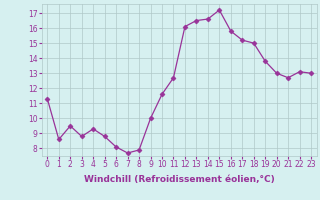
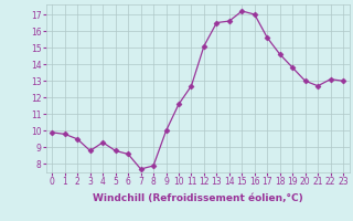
0: 11.3 -> 9.9
1: 8.6 -> 9.8
6: 8.1 -> 8.6
12: 16.1 -> 15.1
16: 15.8 -> 17.0
17: 15.2 -> 15.6
18: 15.0 -> 14.6
